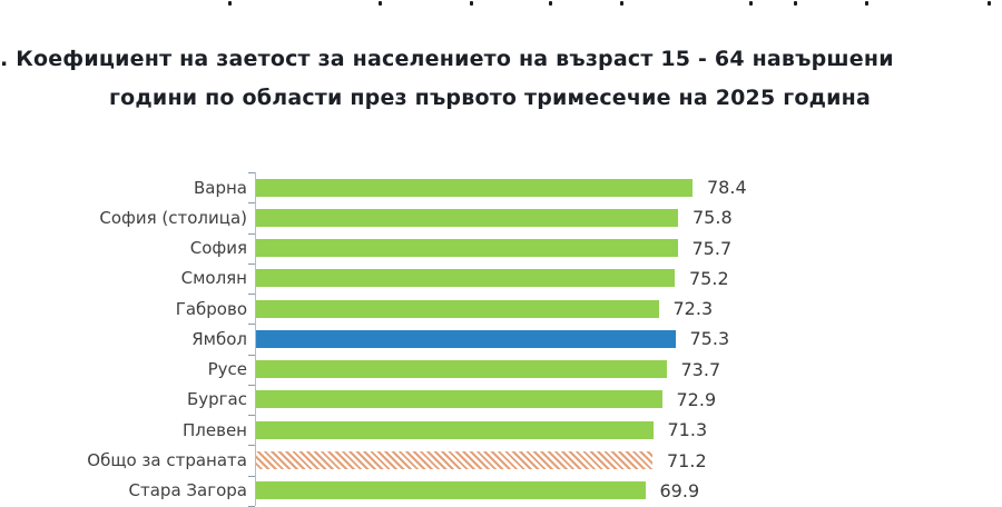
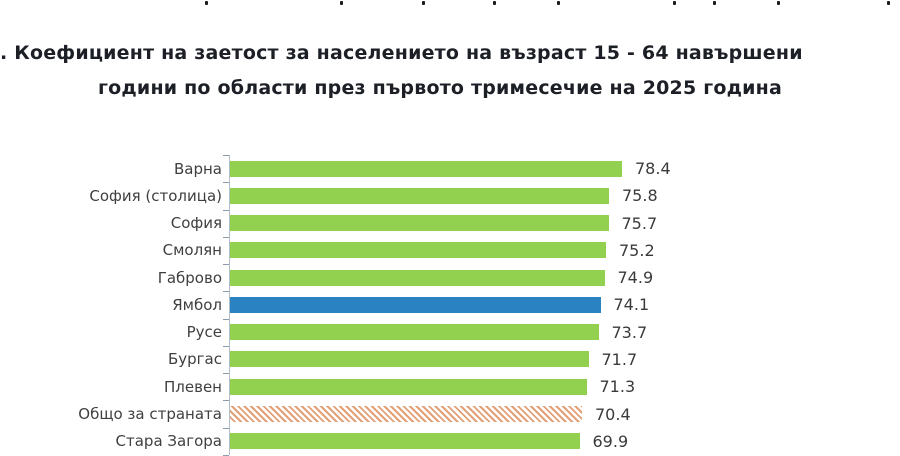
Габрово: 72.3 -> 74.9
Ямбол: 75.3 -> 74.1
Бургас: 72.9 -> 71.7
Общо за страната: 71.2 -> 70.4
